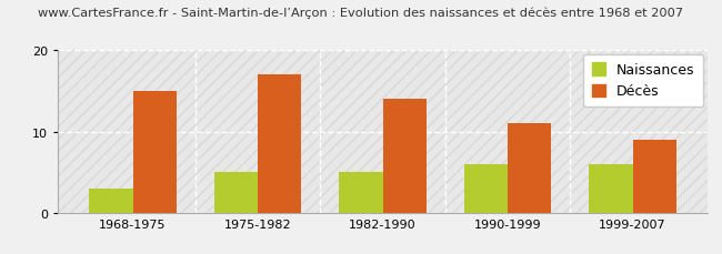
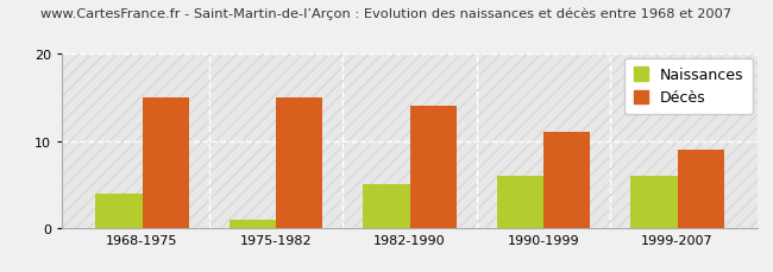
Naissances/1968-1975: 3 -> 4
Naissances/1975-1982: 5 -> 1
Décès/1975-1982: 17 -> 15
